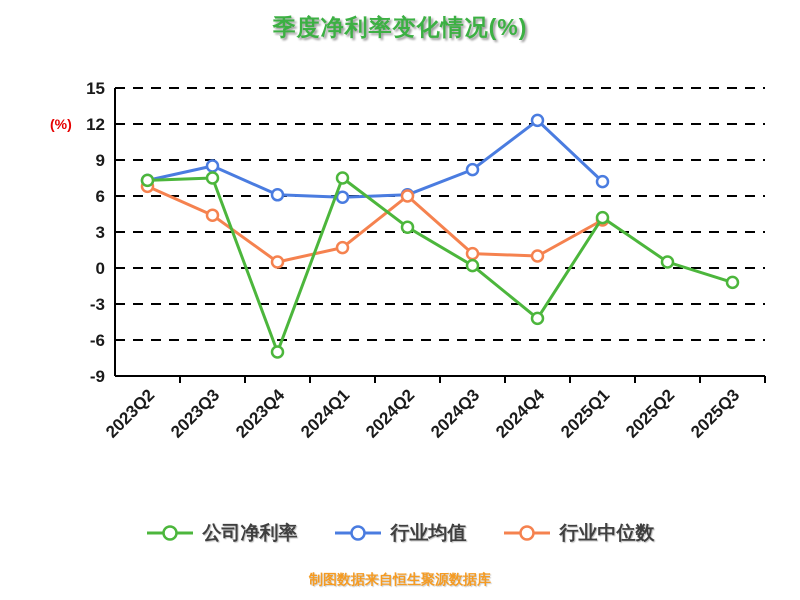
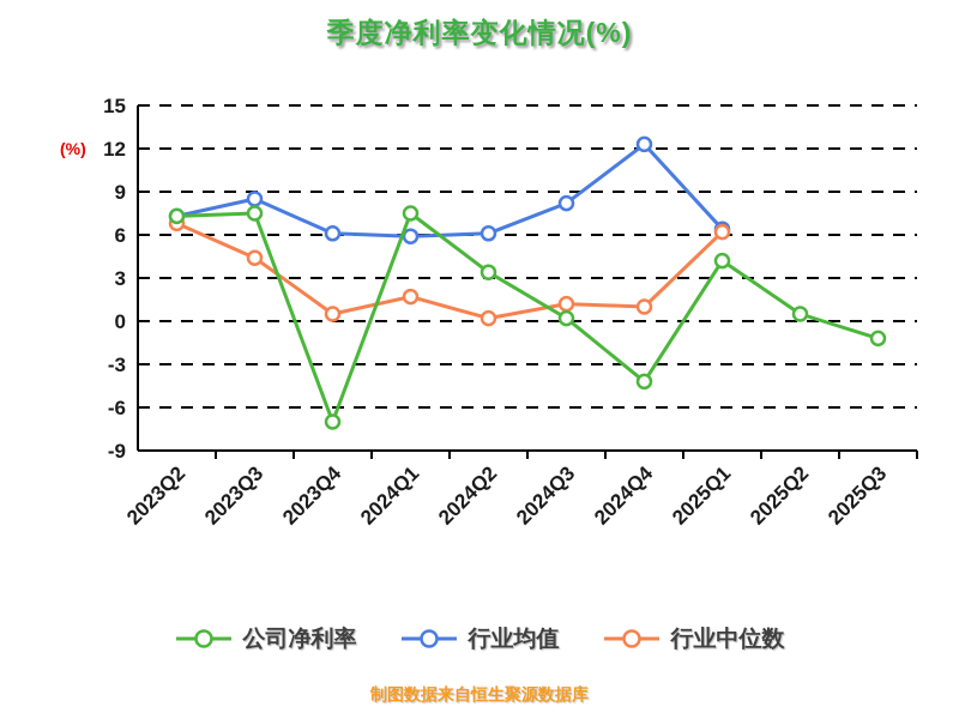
行业中位数/2024Q2: 6.0 -> 0.2
行业均值/2025Q1: 7.2 -> 6.4
行业中位数/2025Q1: 4.0 -> 6.2
